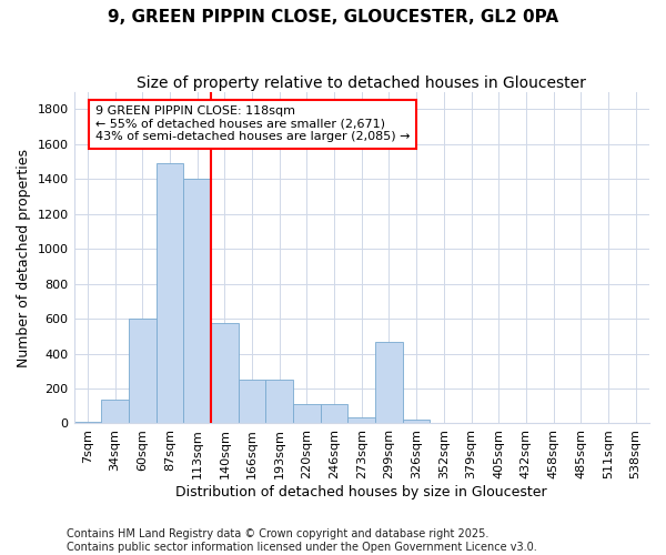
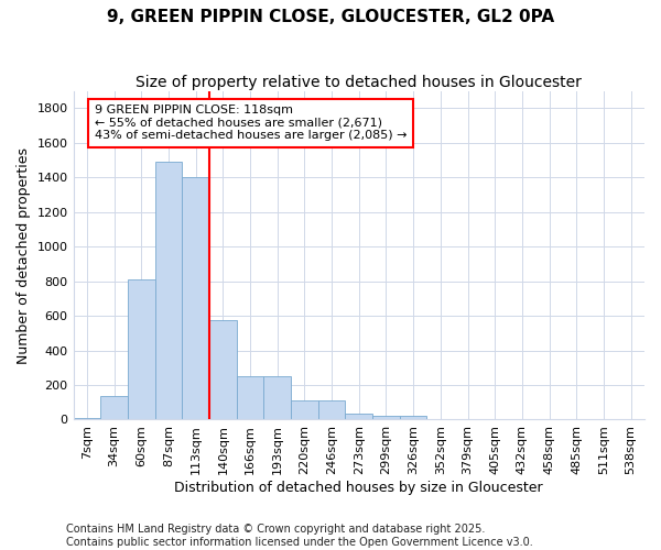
60sqm: 600 -> 810
299sqm: 470 -> 20
